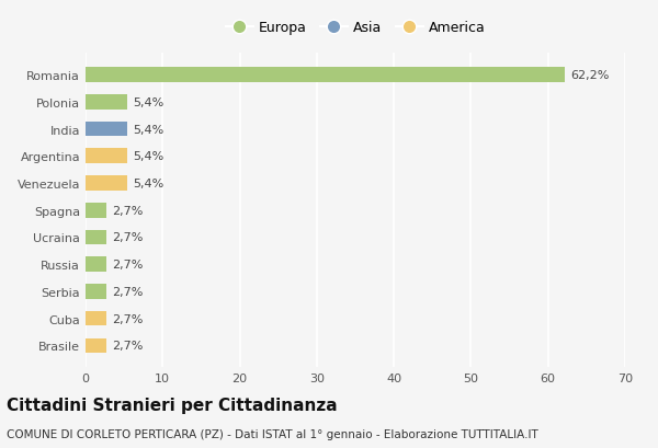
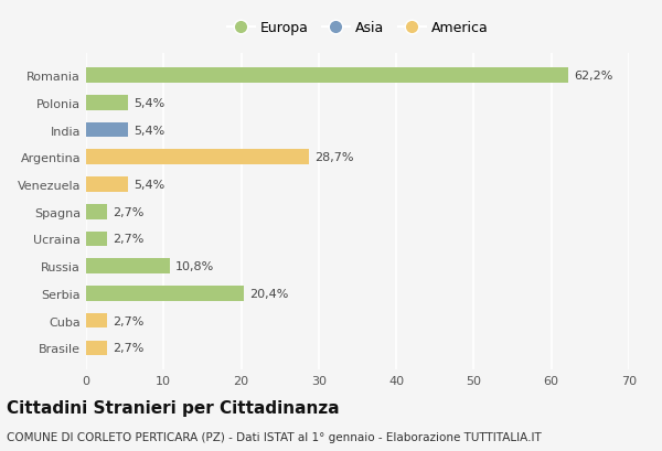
Argentina: 5,4% -> 28,7%
Russia: 2,7% -> 10,8%
Serbia: 2,7% -> 20,4%
